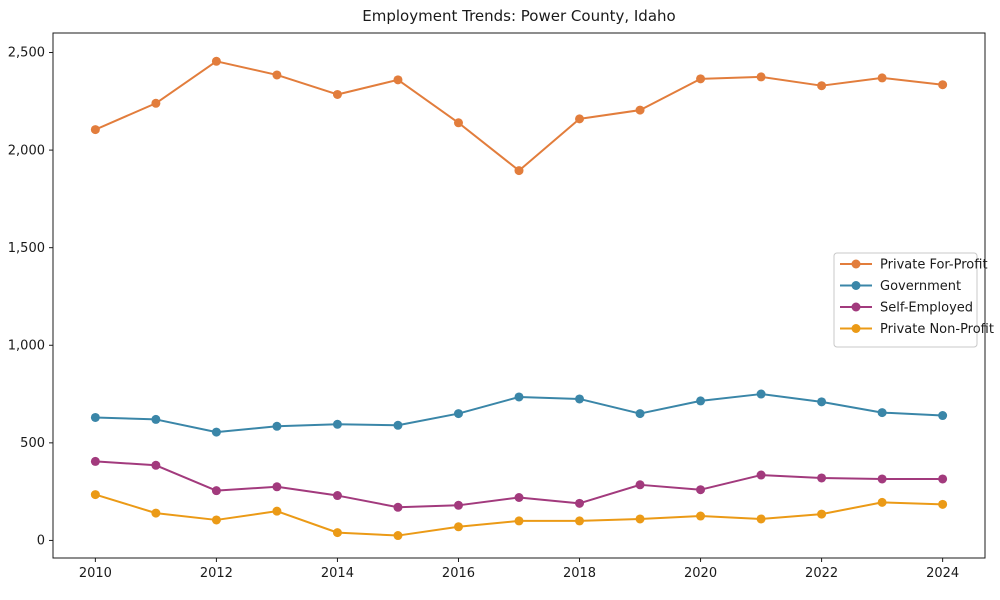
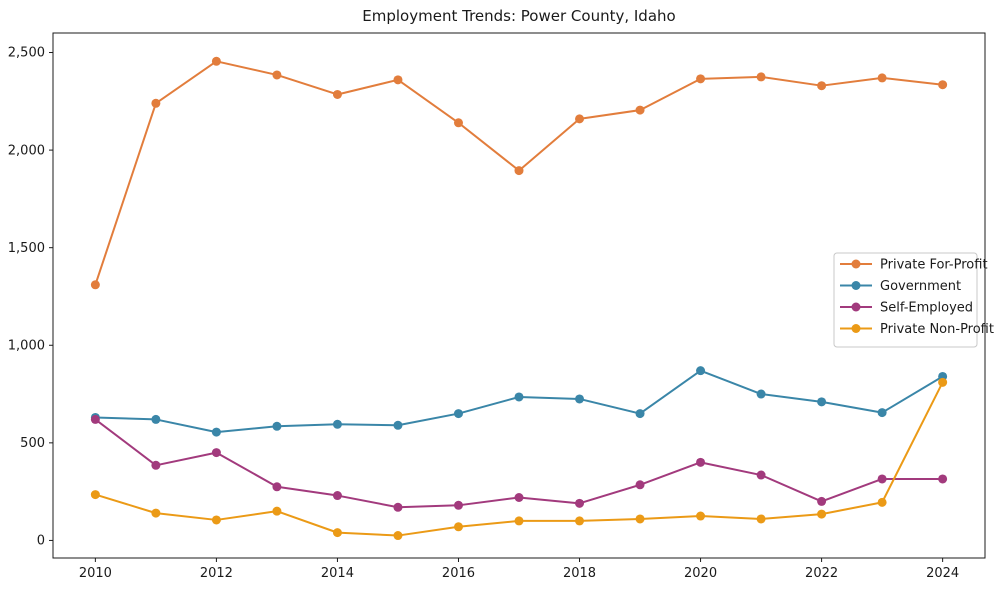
Private For-Profit/2010: 2100 -> 1310
Self-Employed/2010: 400 -> 620
Self-Employed/2012: 260 -> 450
Government/2020: 720 -> 870
Self-Employed/2020: 260 -> 400
Self-Employed/2022: 320 -> 200
Government/2024: 640 -> 840
Private Non-Profit/2024: 180 -> 810
